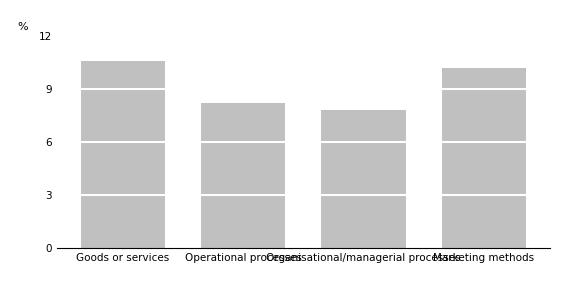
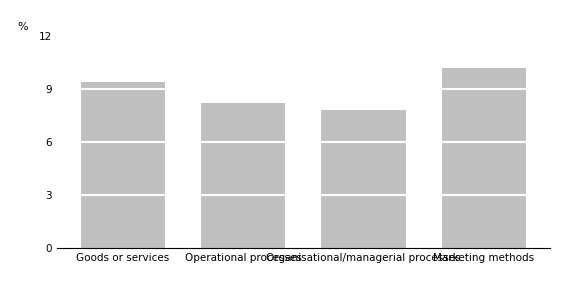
Goods or services: 10.6 -> 9.4
